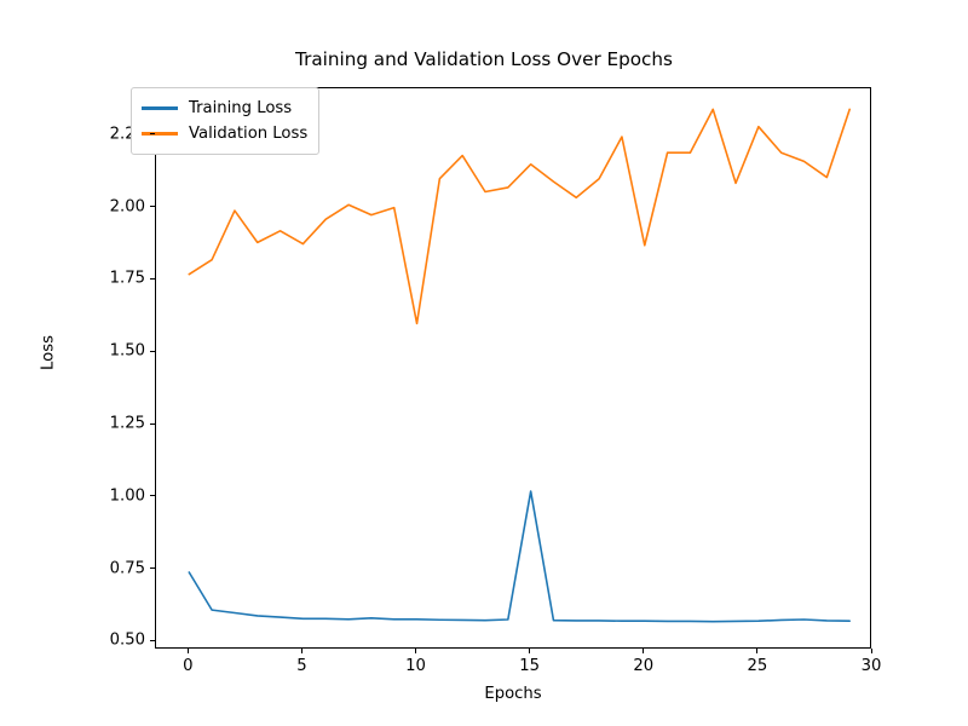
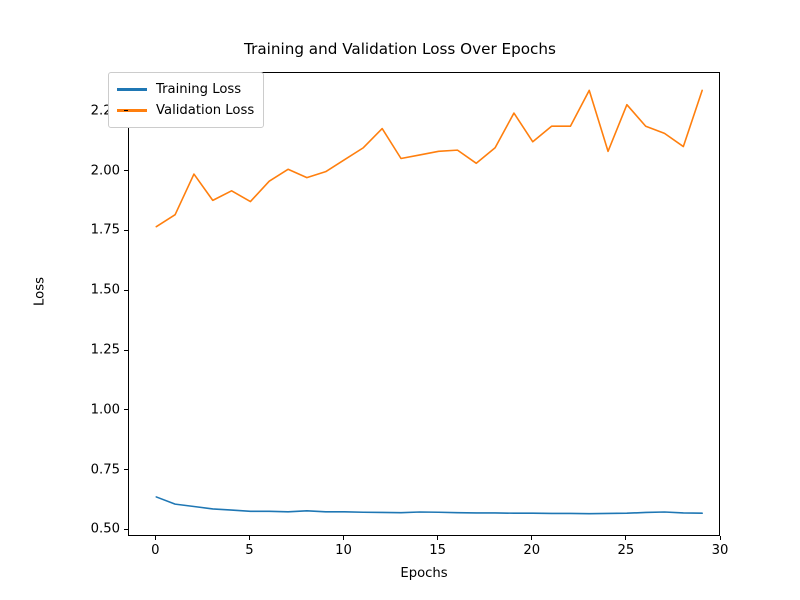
Training Loss/0: 0.74 -> 0.64
Validation Loss/10: 1.60 -> 2.05
Training Loss/15: 1.02 -> 0.58
Validation Loss/15: 2.15 -> 2.08
Validation Loss/20: 1.87 -> 2.12
